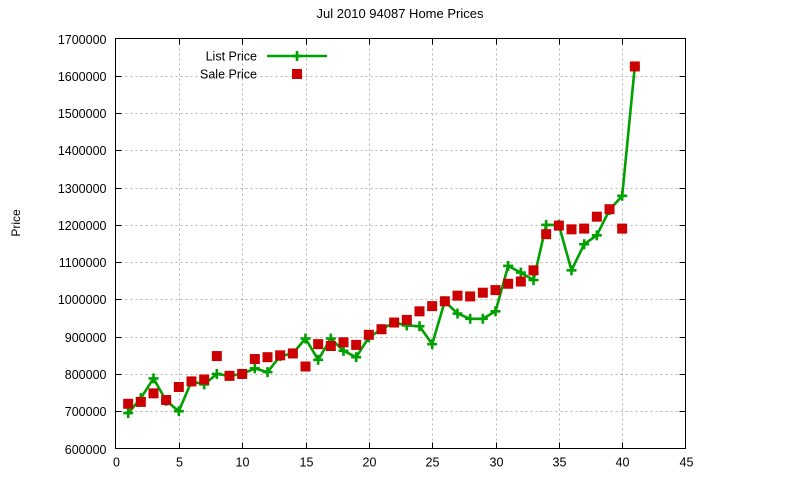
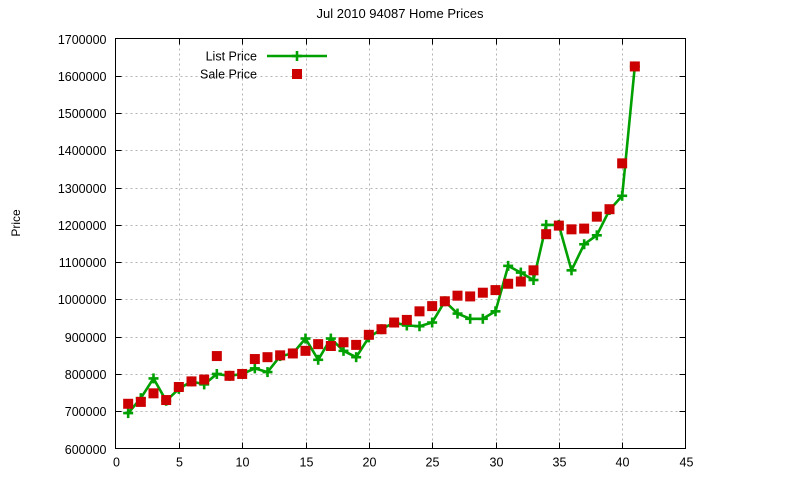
List Price/5: 700000 -> 760000
Sale Price/15: 820000 -> 860000
List Price/25: 880000 -> 940000
Sale Price/40: 1190000 -> 1360000
